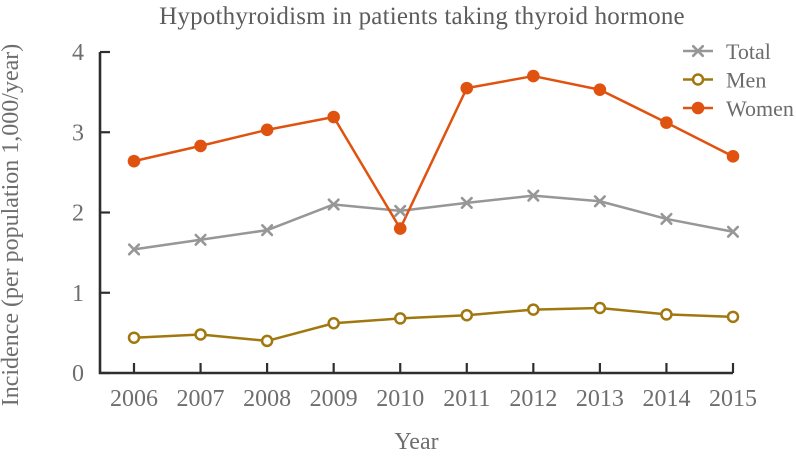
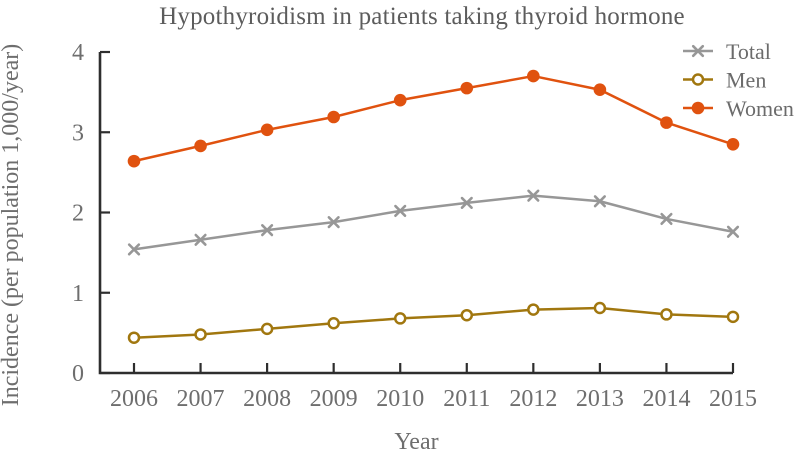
Men/2008: 0.4 -> 0.6
Total/2009: 2.1 -> 1.9
Women/2010: 1.8 -> 3.4
Women/2015: 2.7 -> 2.9
